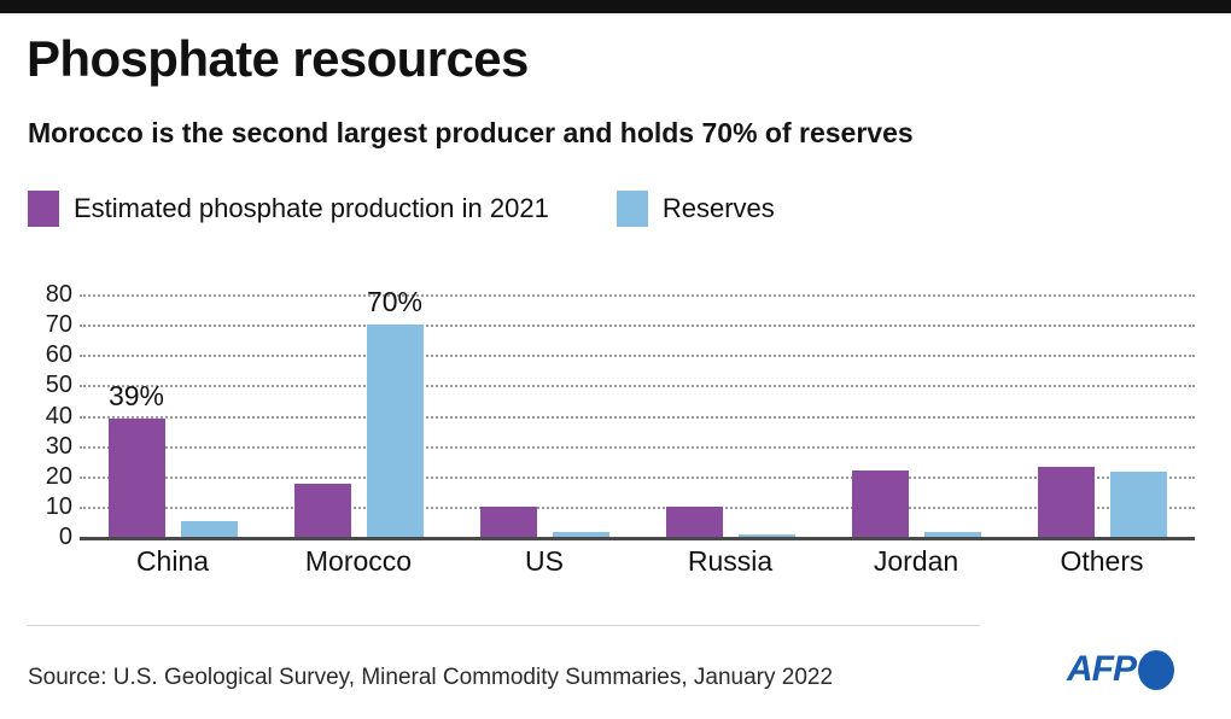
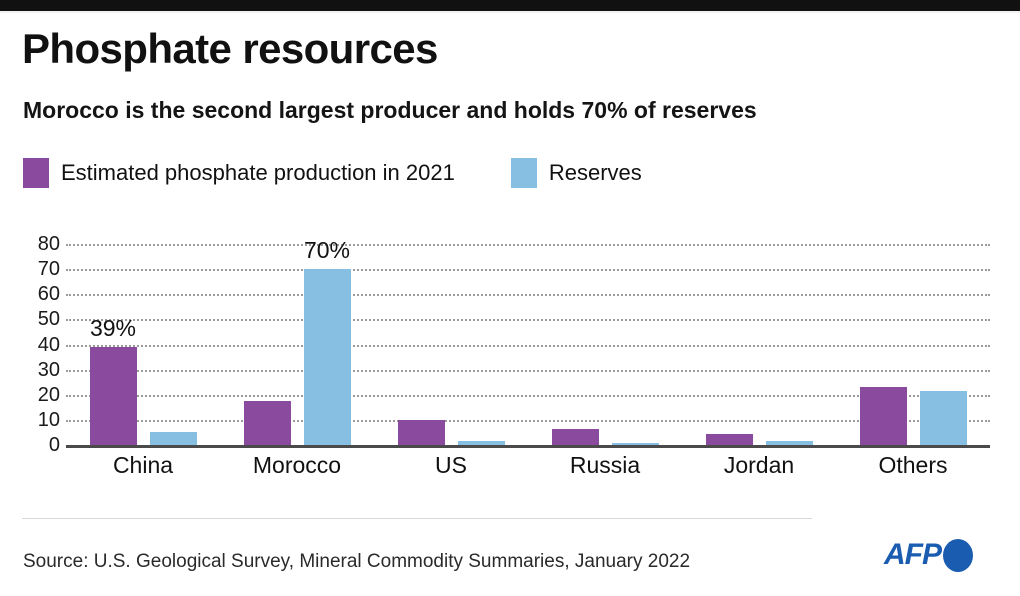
Estimated phosphate production in 2021/Russia: 10 -> 6
Estimated phosphate production in 2021/Jordan: 22 -> 4
